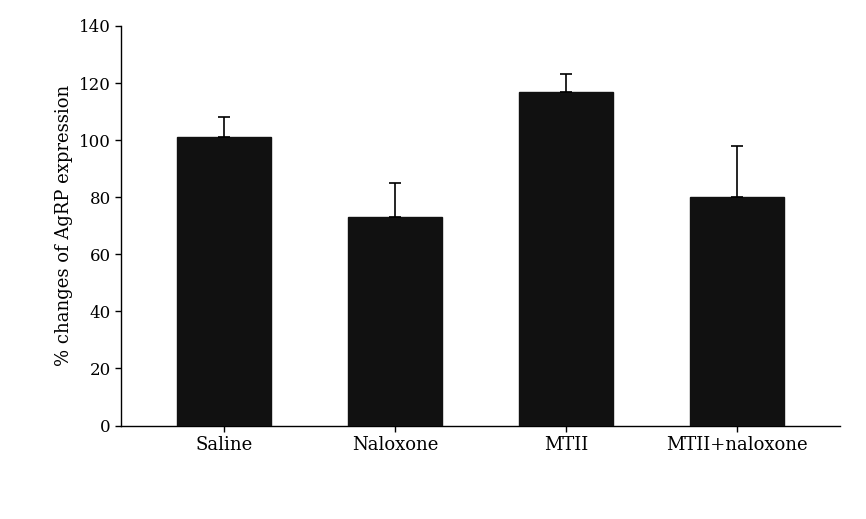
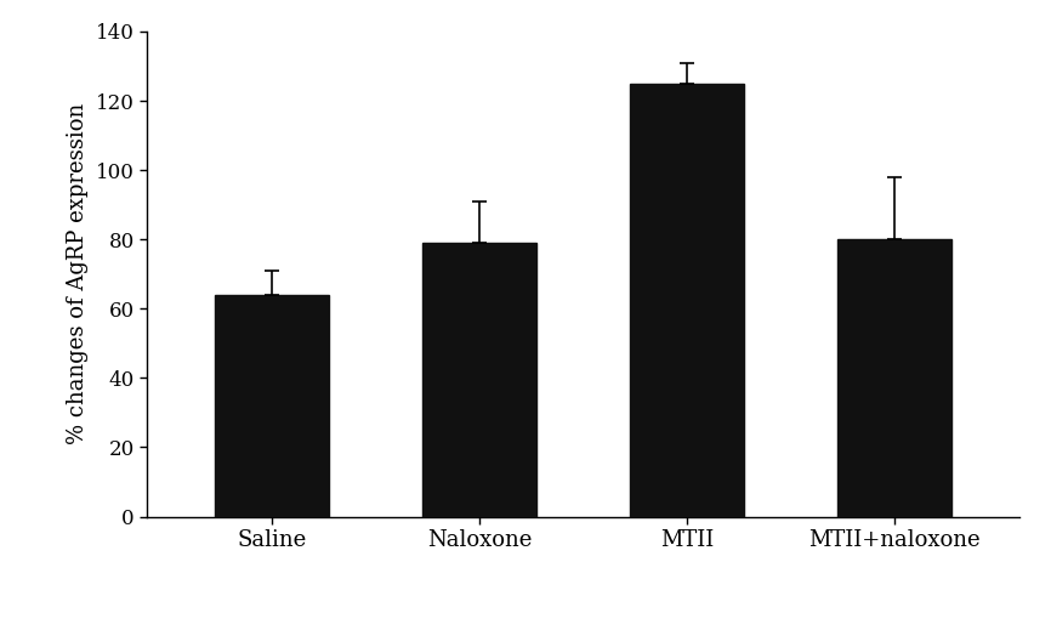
Saline: 101 -> 64
Naloxone: 73 -> 79
MTII: 117 -> 125
